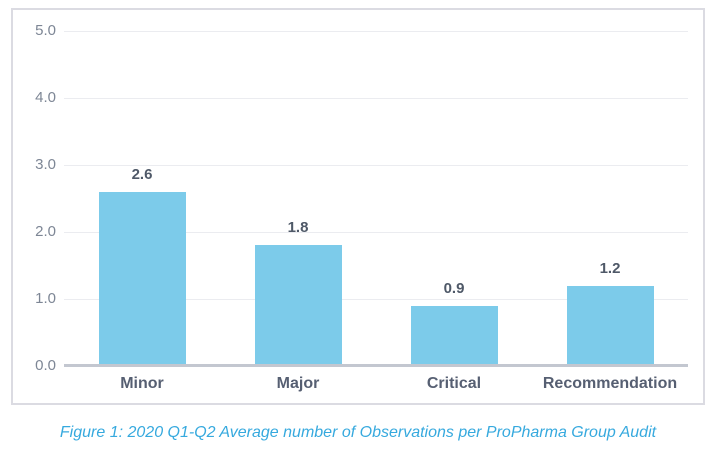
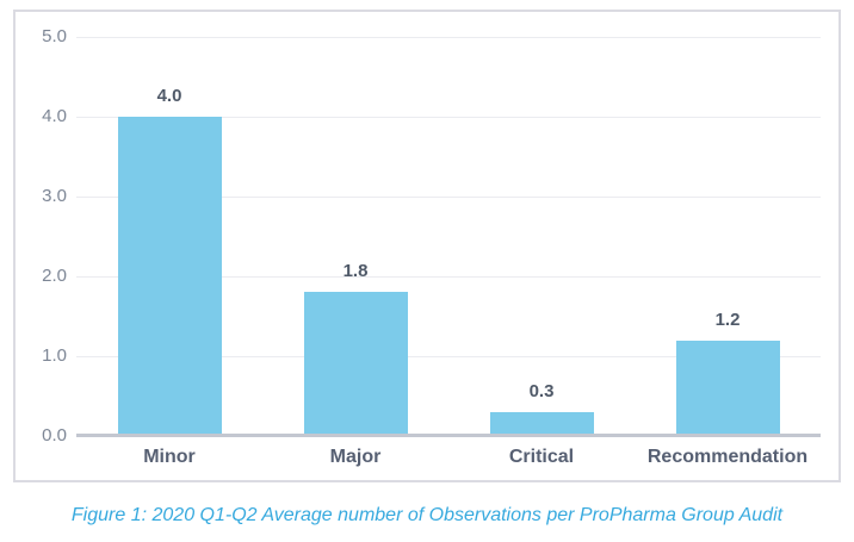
Minor: 2.6 -> 4.0
Critical: 0.9 -> 0.3
